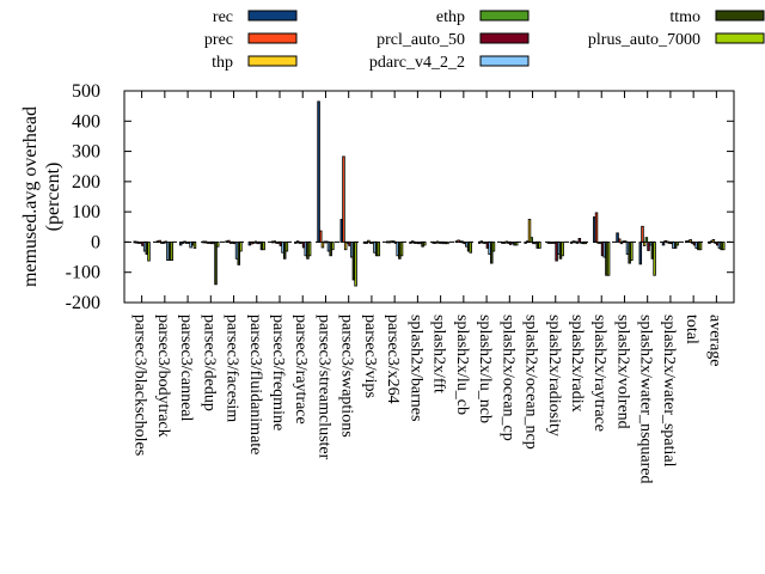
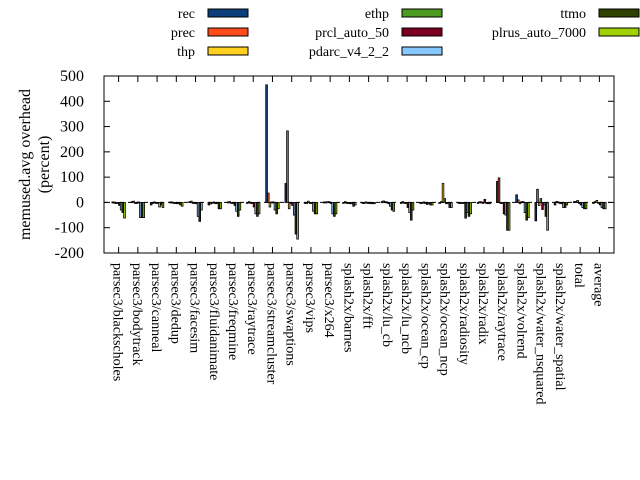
ttmo/parsec3/dedup: -140 -> -10
